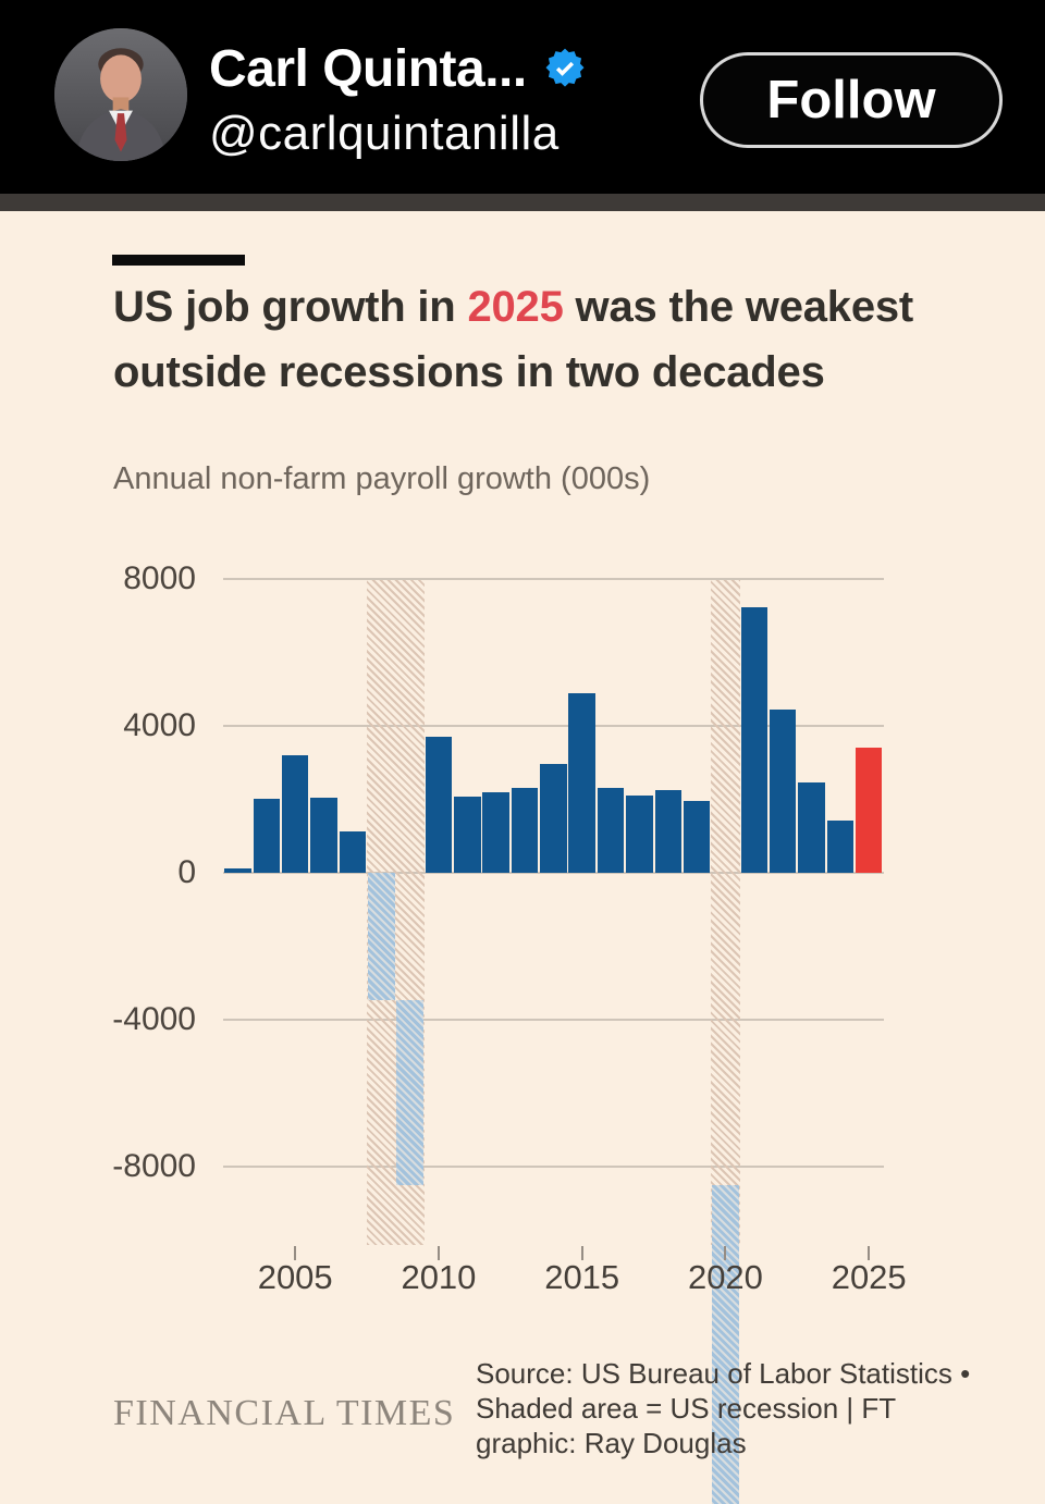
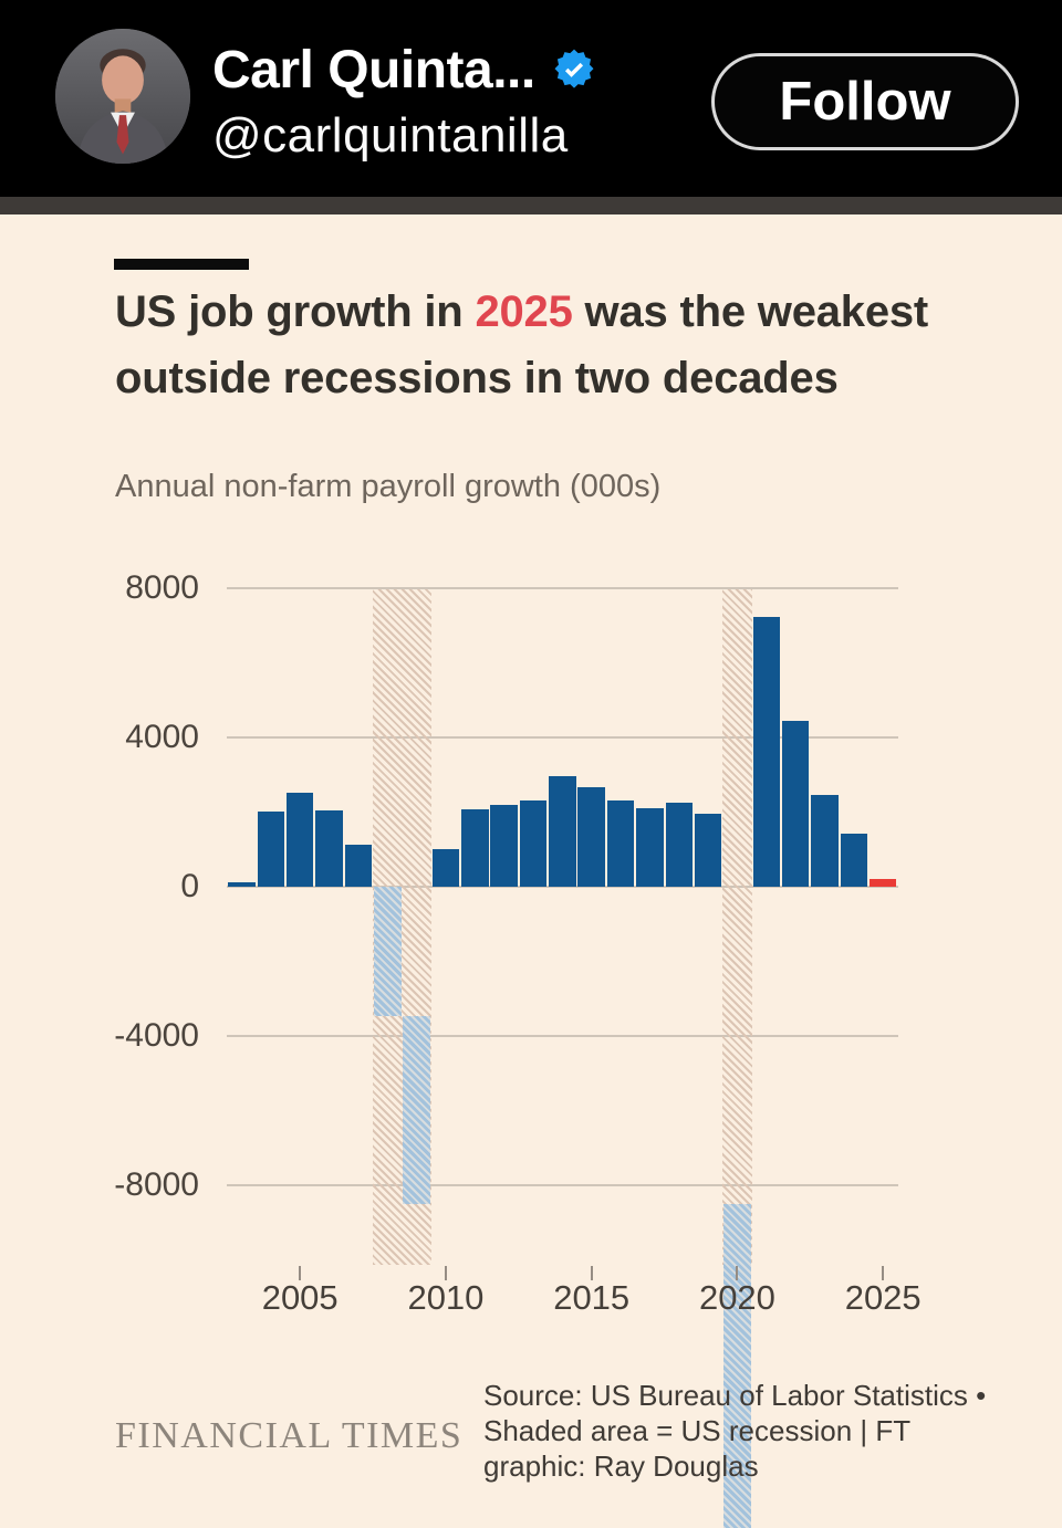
2005: 3200 -> 2500
2010: 3700 -> 1000
2015: 4900 -> 2700
2025: 3400 -> 200
